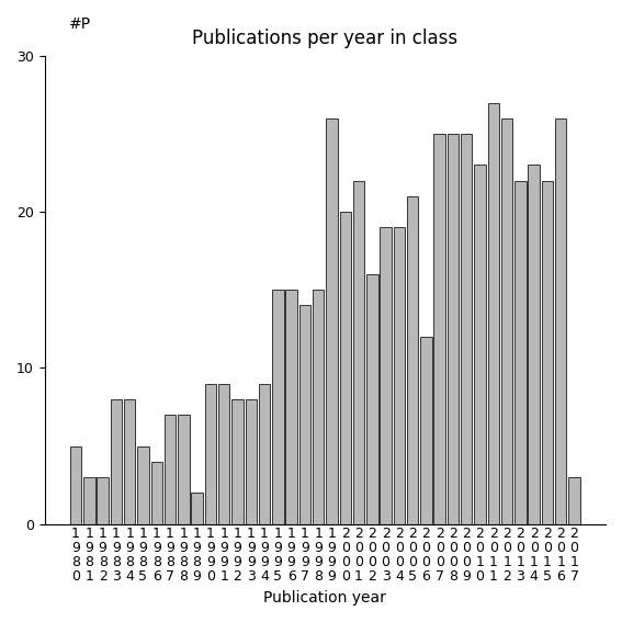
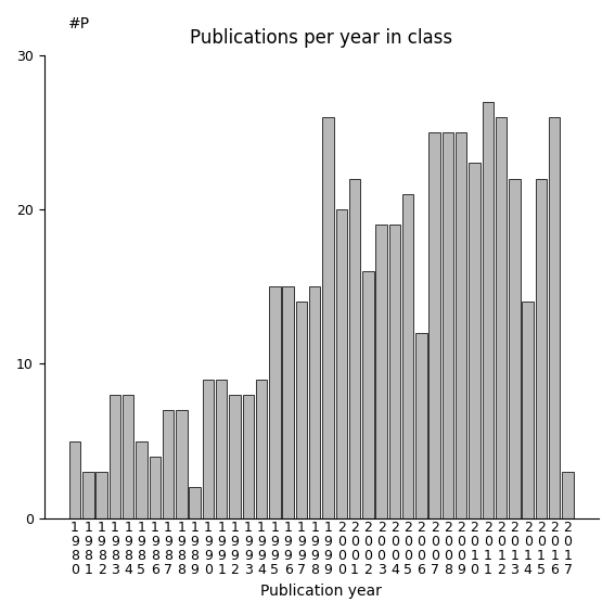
2 0 1 4: 23 -> 14
